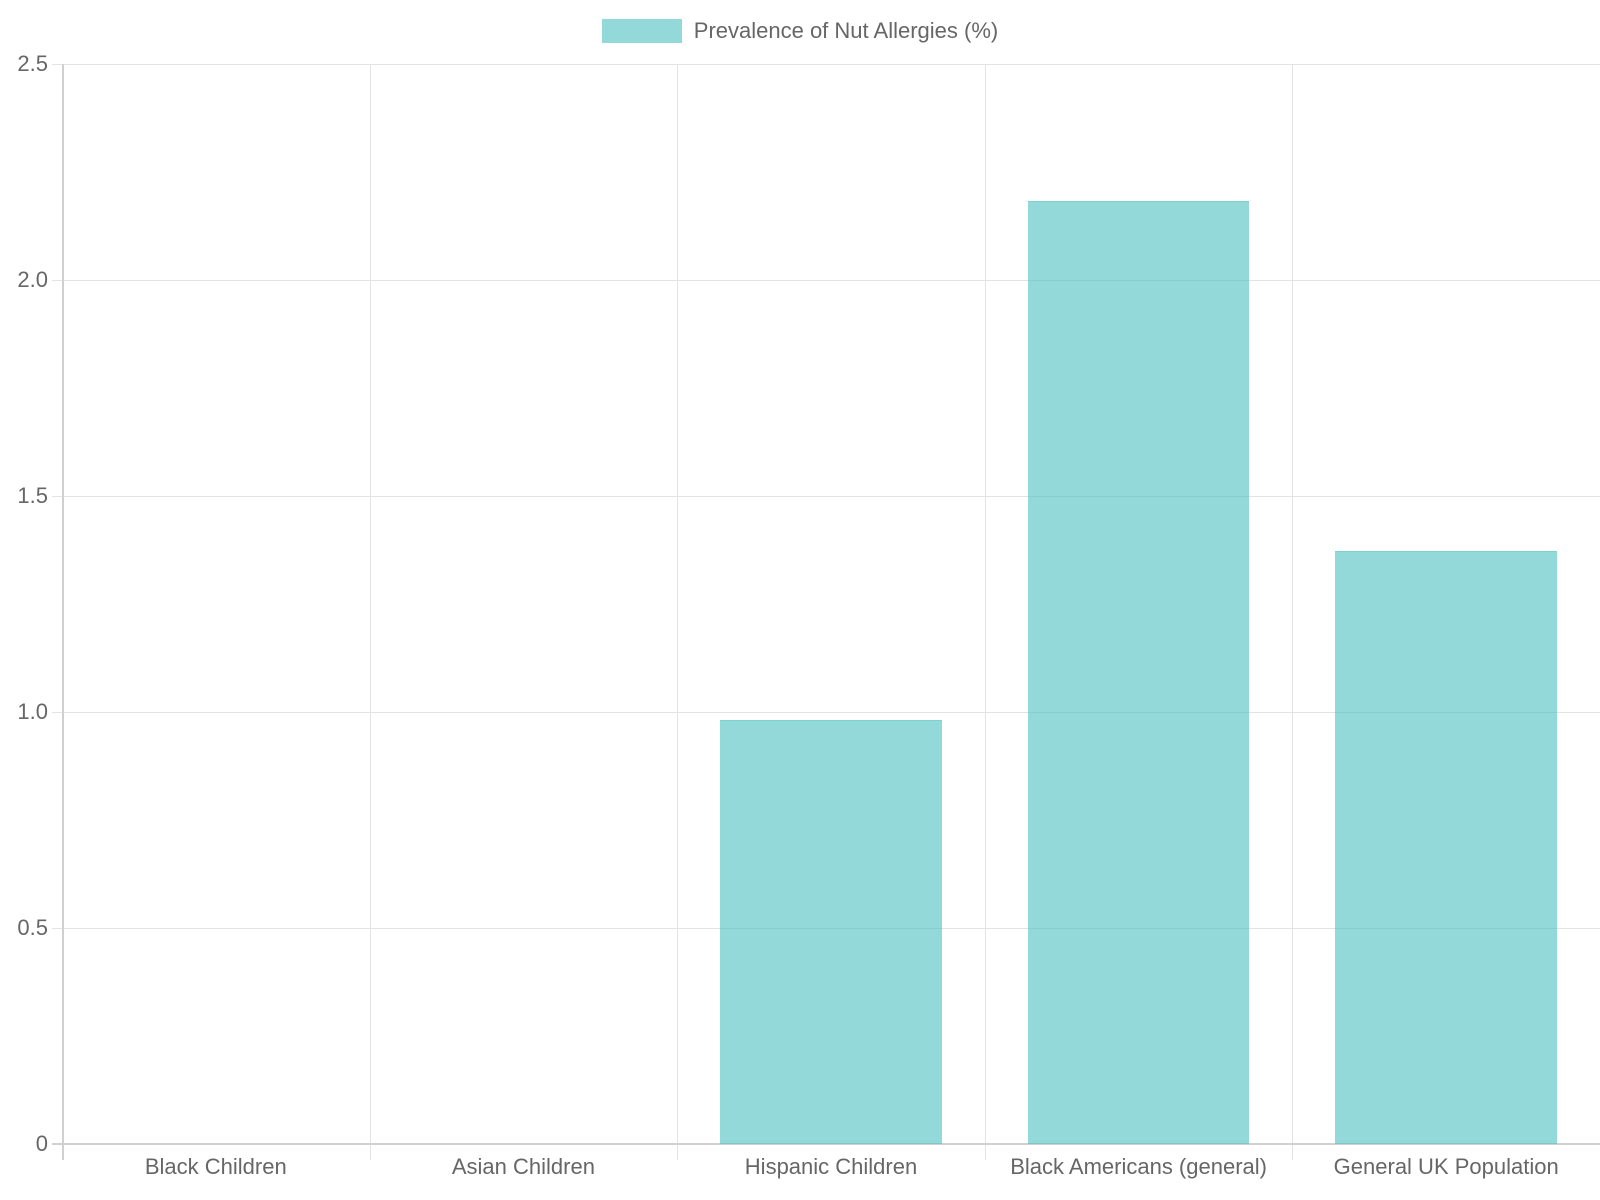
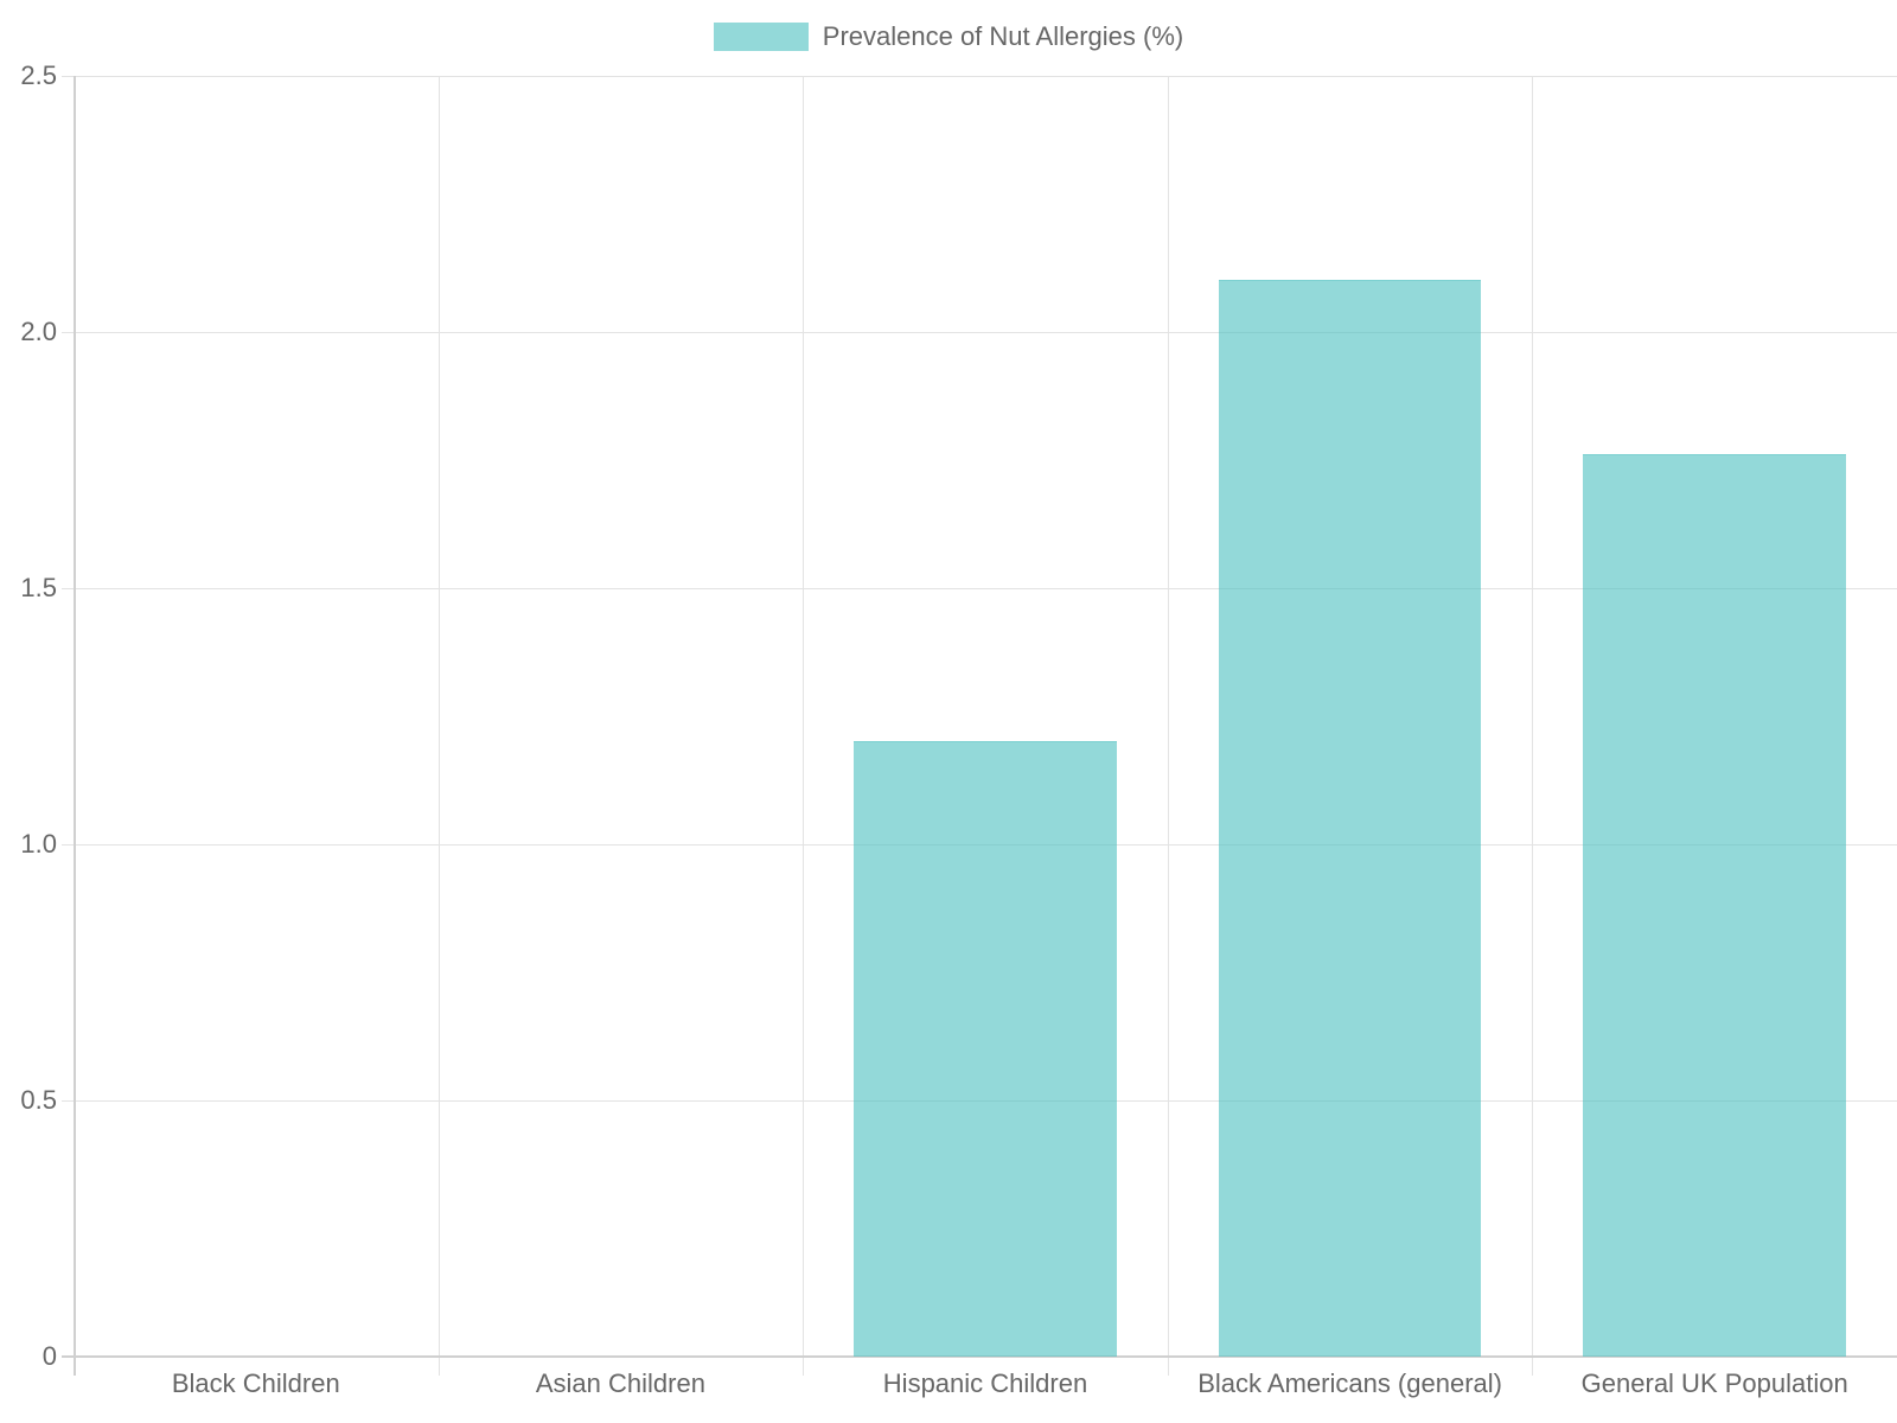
Hispanic Children: 0.98 -> 1.20
Black Americans (general): 2.18 -> 2.10
General UK Population: 1.37 -> 1.76
